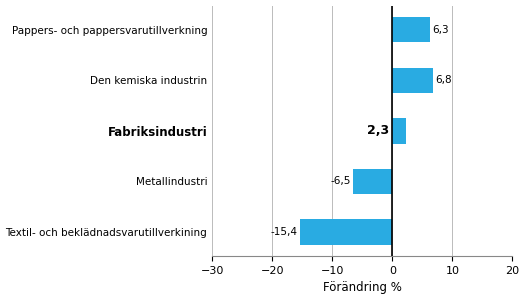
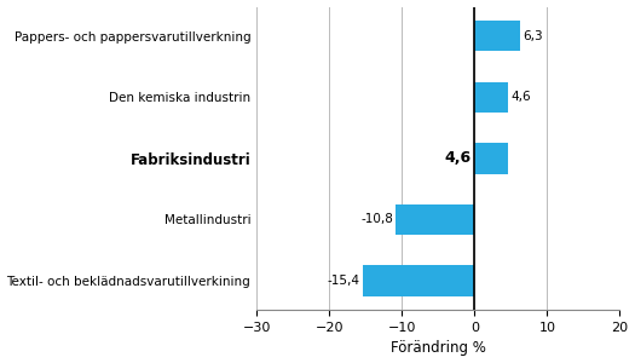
Den kemiska industrin: 6,8 -> 4,6
Fabriksindustri: 2,3 -> 4,6
Metallindustri: -6,5 -> -10,8
